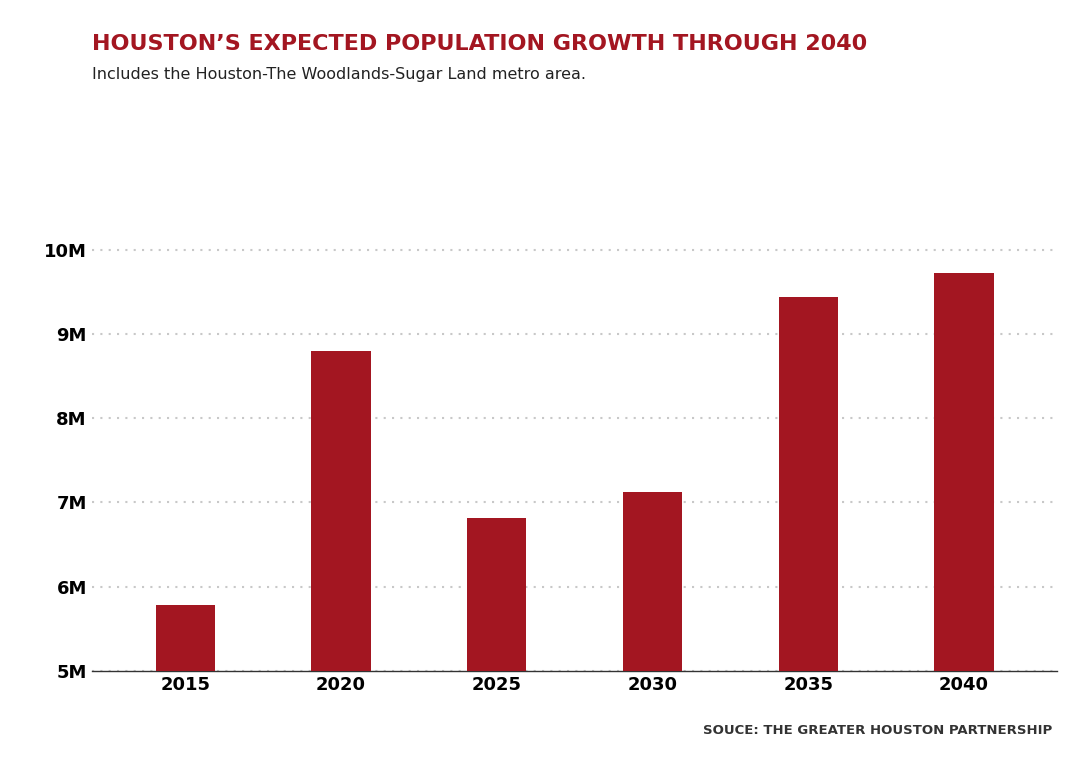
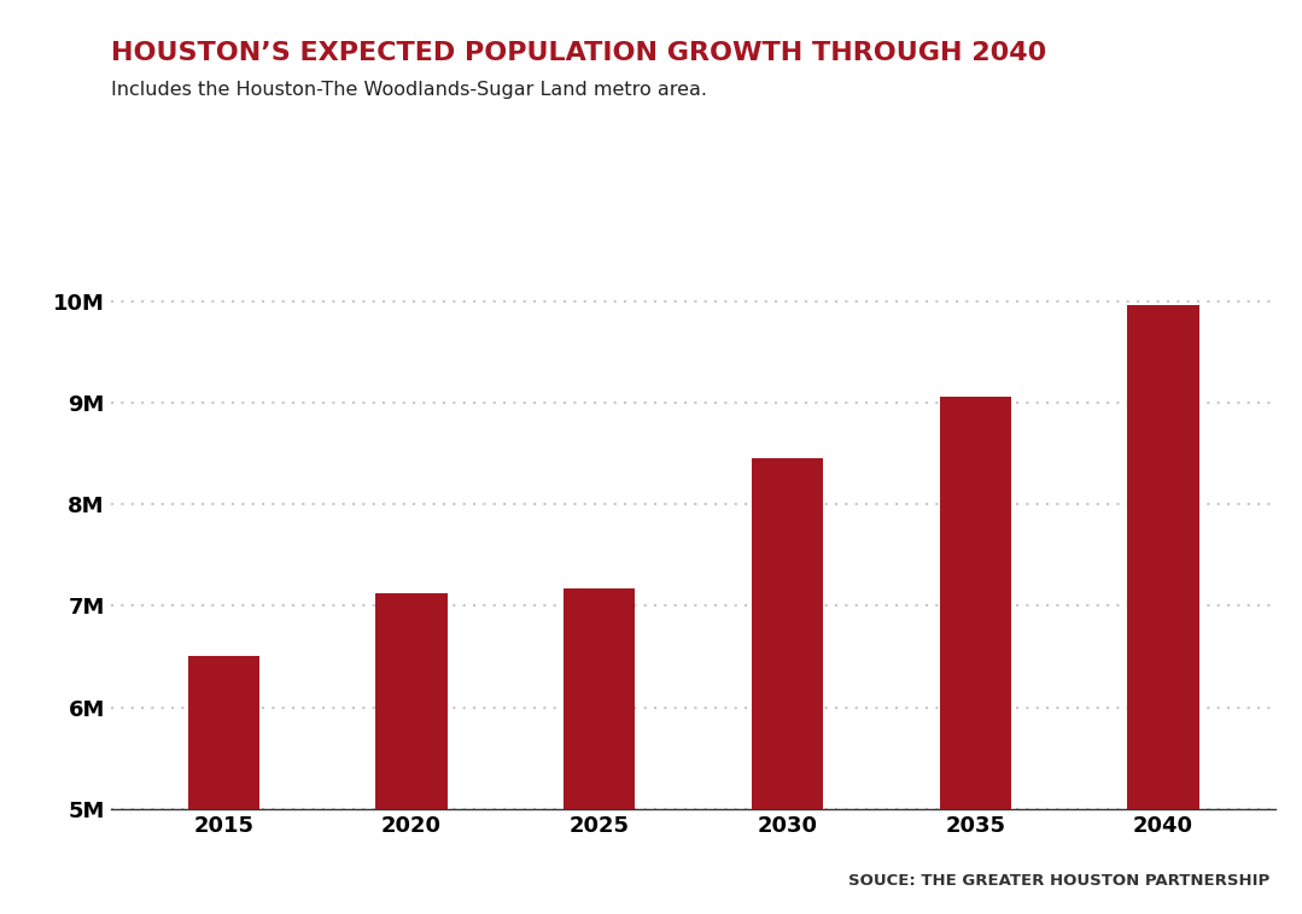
2015: 5.78M -> 6.50M
2020: 8.80M -> 7.12M
2025: 6.82M -> 7.17M
2030: 7.12M -> 8.45M
2035: 9.44M -> 9.06M
2040: 9.72M -> 9.96M
